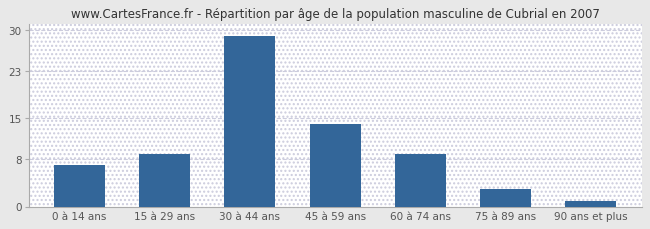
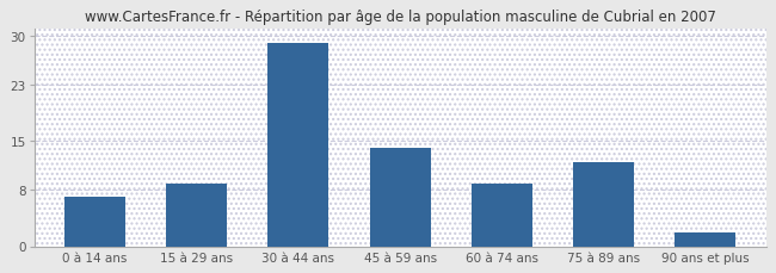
75 à 89 ans: 3 -> 12
90 ans et plus: 1 -> 2
